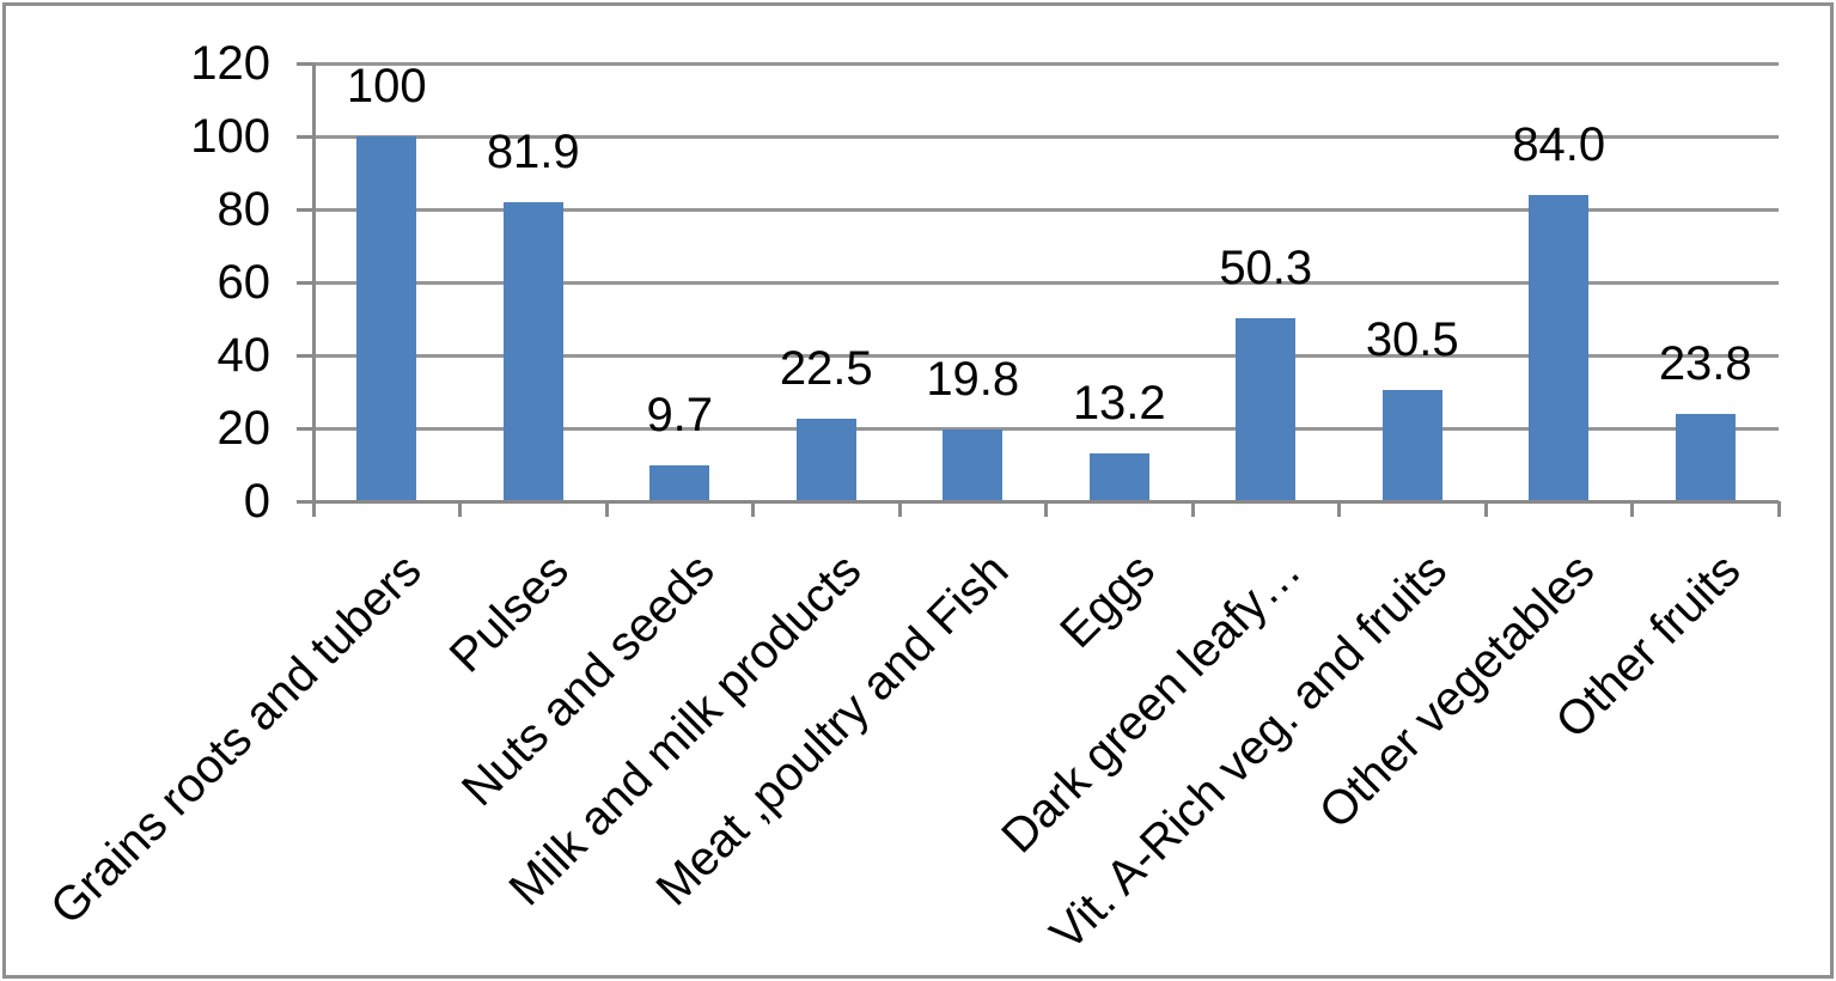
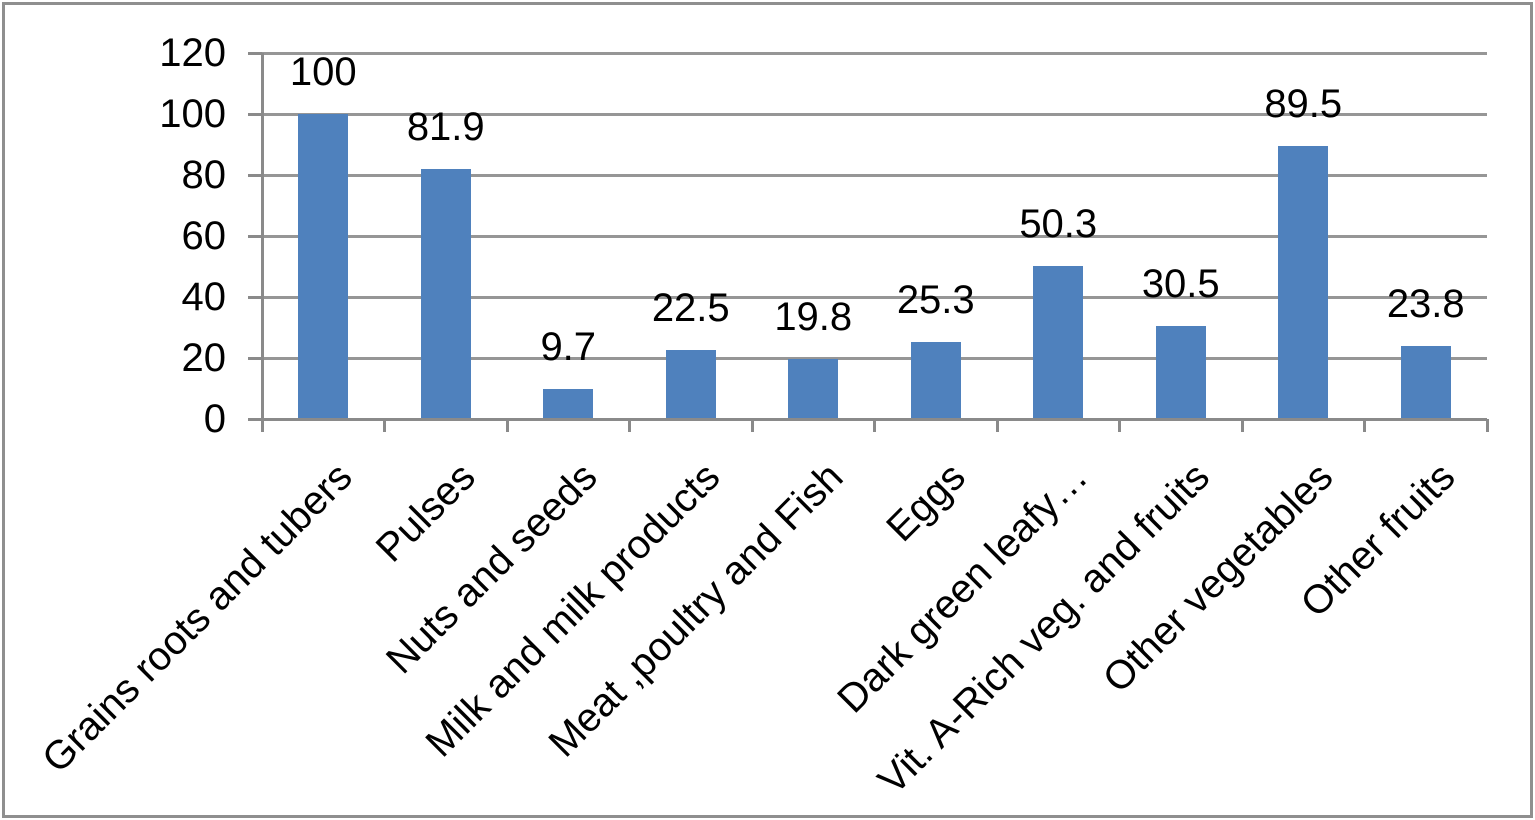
Eggs: 13.2 -> 25.3
Other vegetables: 84.0 -> 89.5
